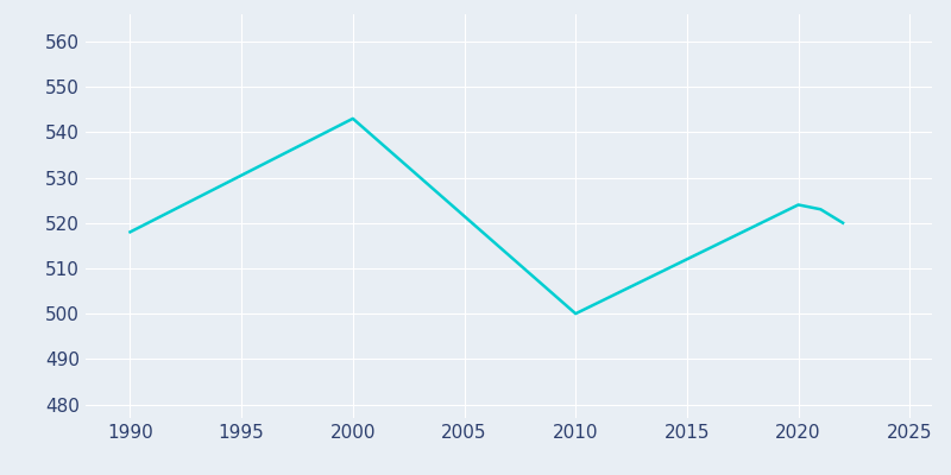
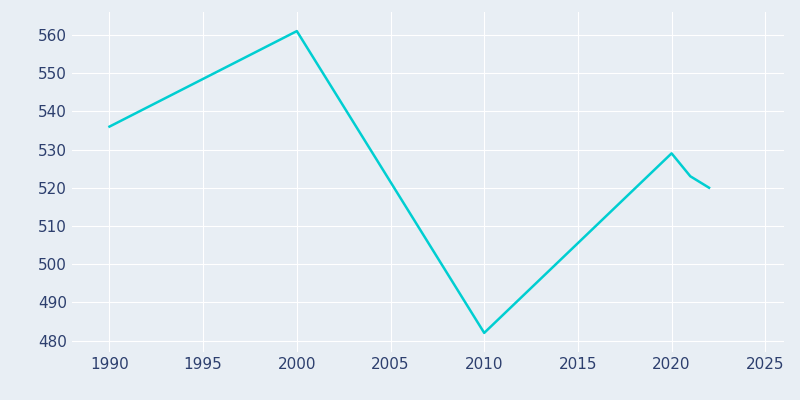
1990: 518 -> 536
2000: 543 -> 561
2010: 500 -> 482
2020: 524 -> 529
